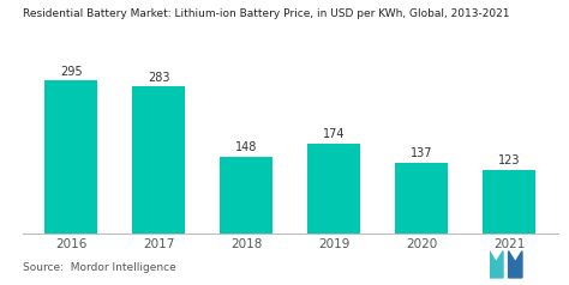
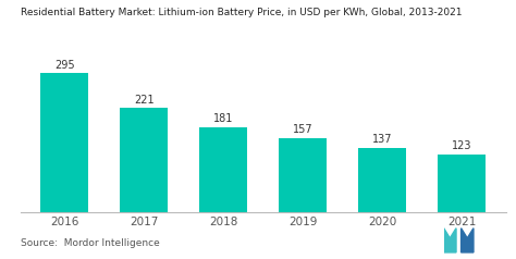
2017: 283 -> 221
2018: 148 -> 181
2019: 174 -> 157
